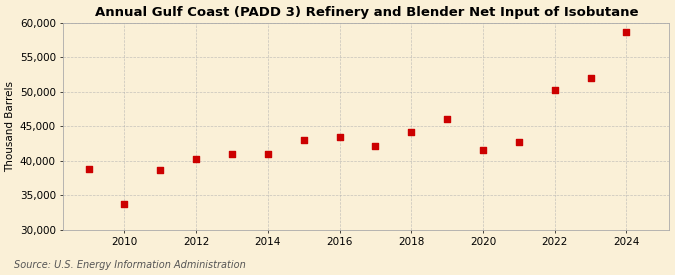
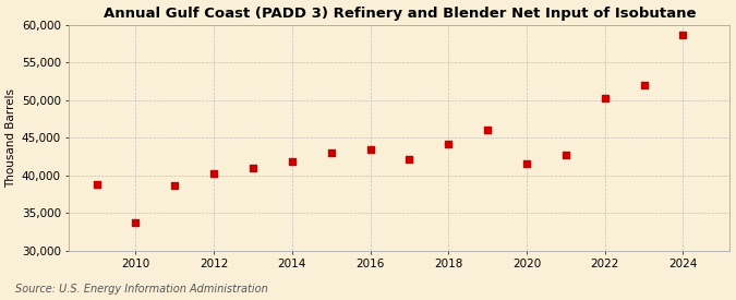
2014: 41,000 -> 41,900
